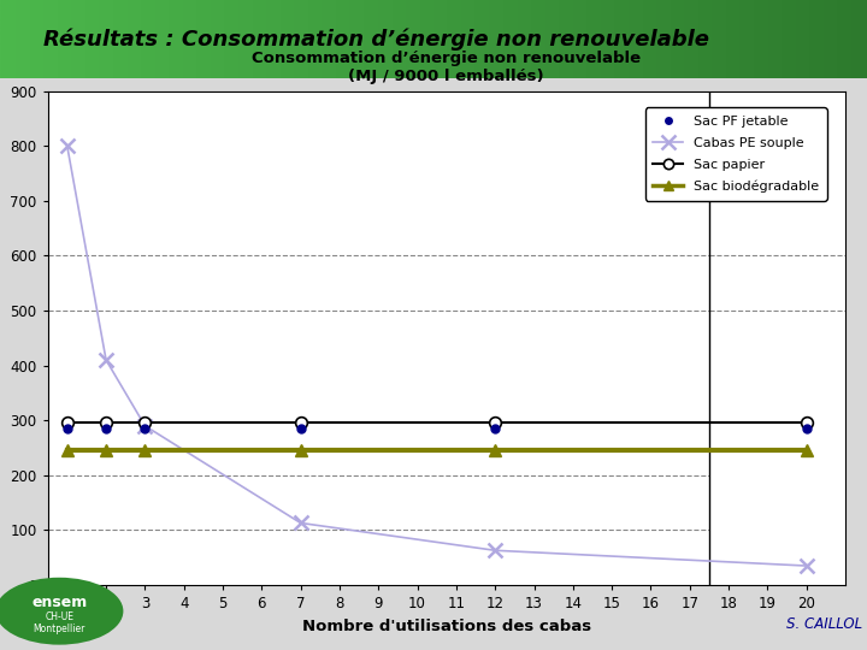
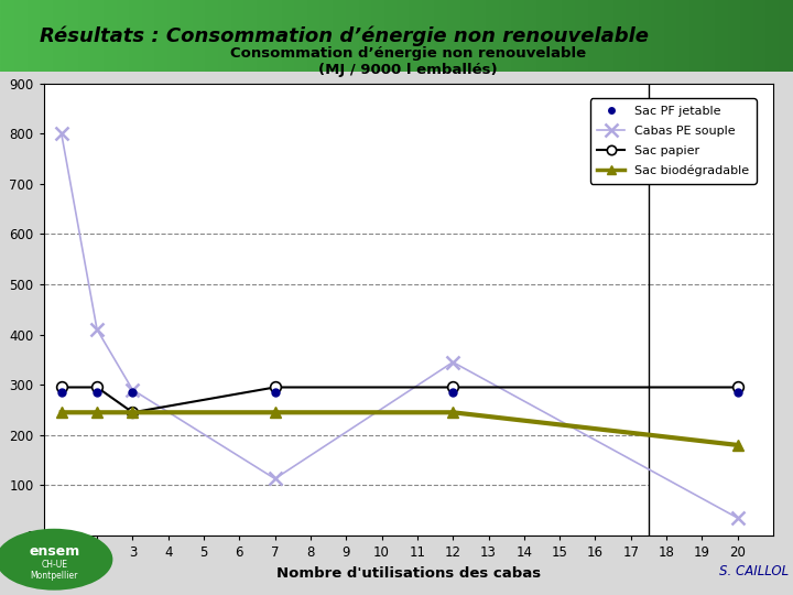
Sac papier/3: 295 -> 245
Cabas PE souple/12: 63 -> 345
Sac biodégradable/20: 245 -> 180
